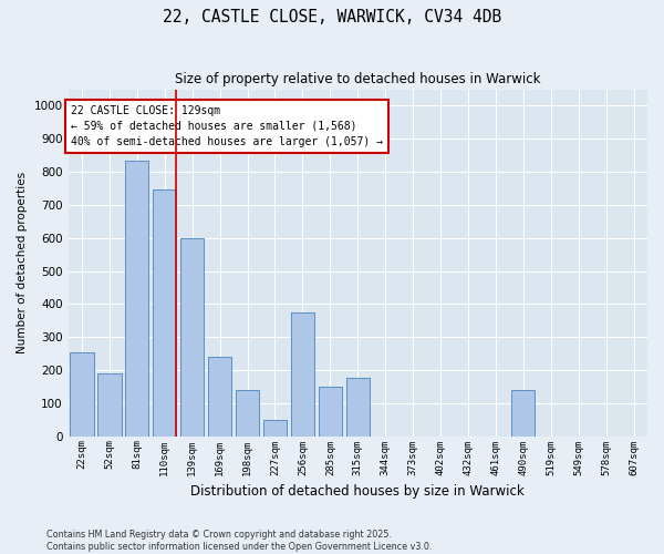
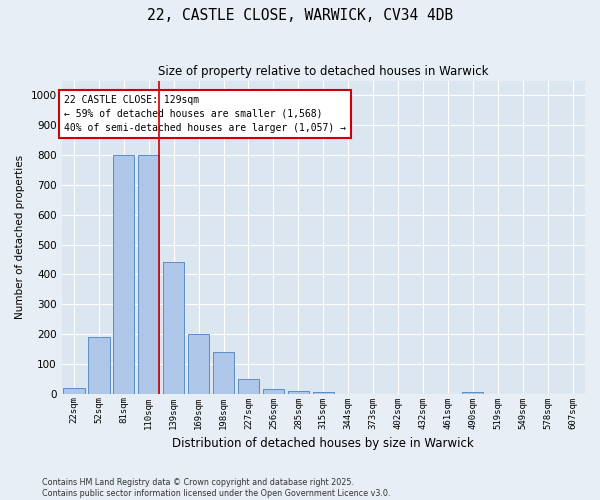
22sqm: 255 -> 20
81sqm: 835 -> 800
110sqm: 745 -> 800
139sqm: 600 -> 440
169sqm: 240 -> 200
256sqm: 375 -> 15
285sqm: 150 -> 10
315sqm: 175 -> 5
490sqm: 140 -> 5
